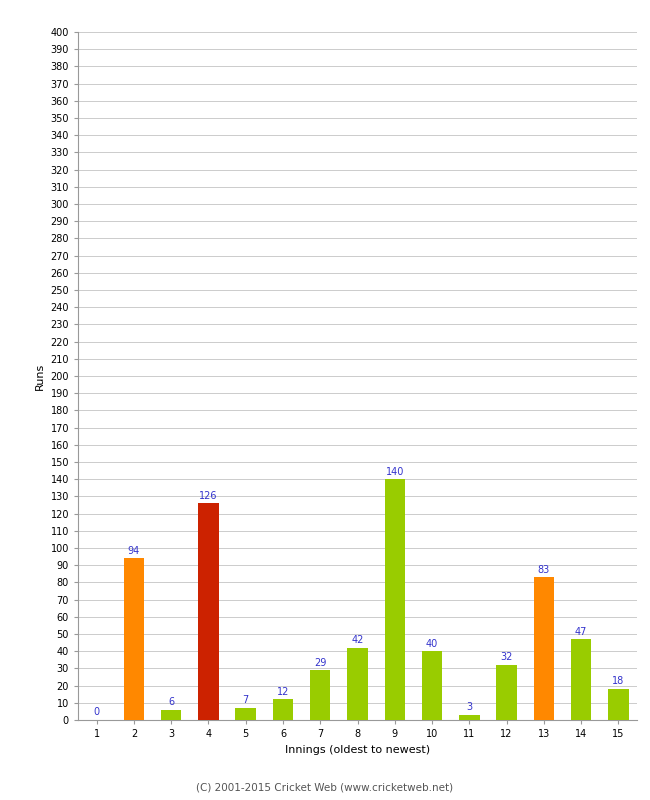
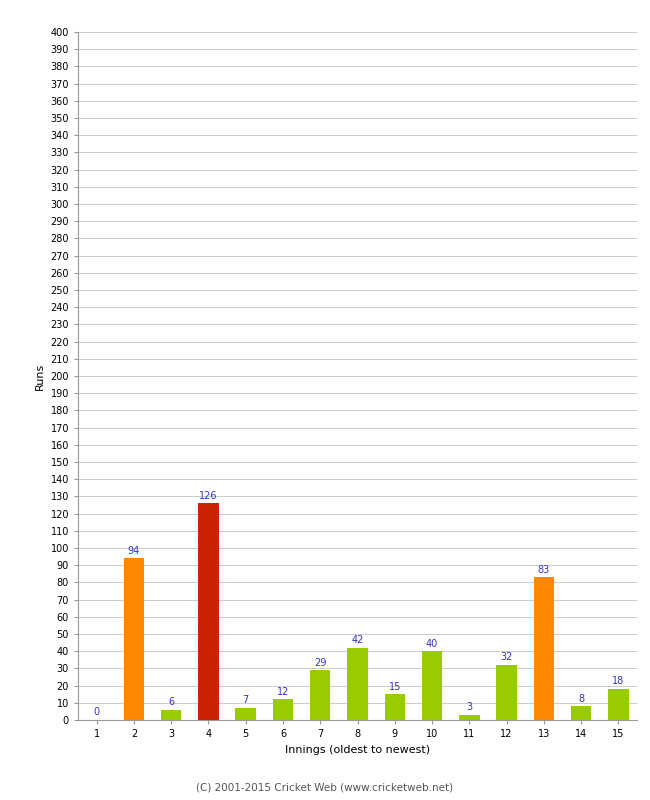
9: 140 -> 15
14: 47 -> 8
